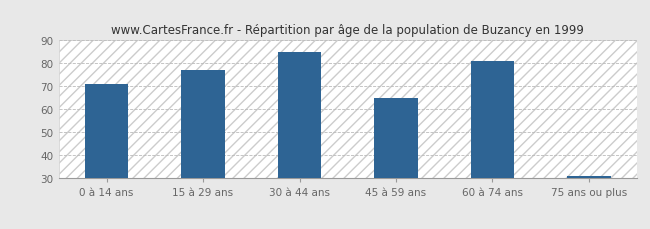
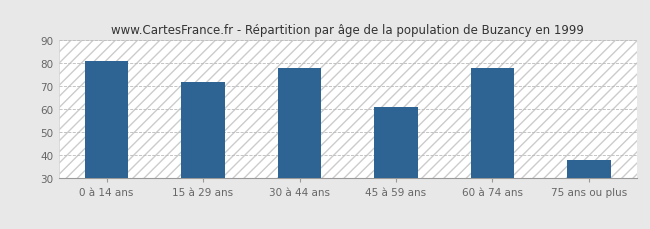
0 à 14 ans: 71 -> 81
15 à 29 ans: 77 -> 72
30 à 44 ans: 85 -> 78
45 à 59 ans: 65 -> 61
60 à 74 ans: 81 -> 78
75 ans ou plus: 31 -> 38
